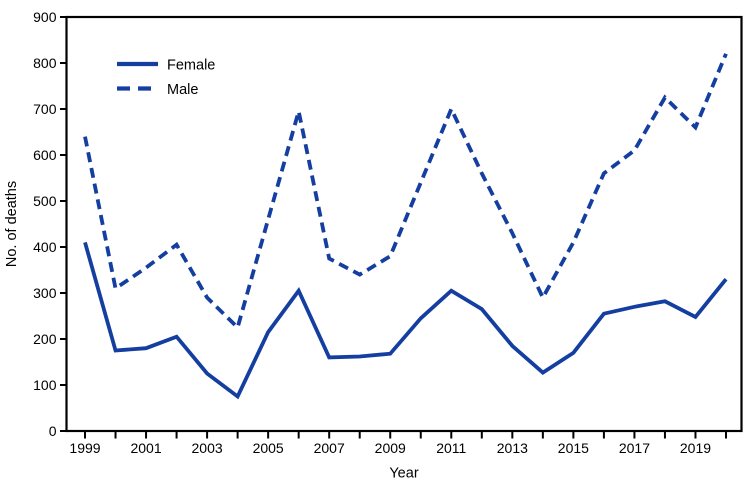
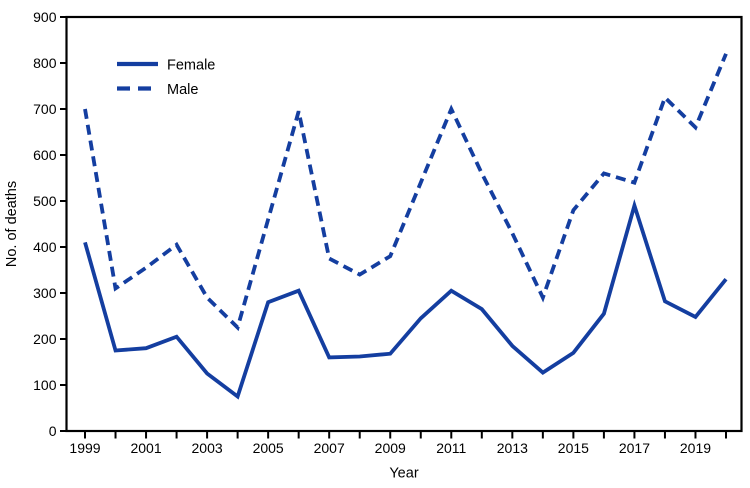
Male/1999: 640 -> 700
Female/2005: 220 -> 280
Male/2015: 410 -> 480
Female/2017: 270 -> 490
Male/2017: 610 -> 540
